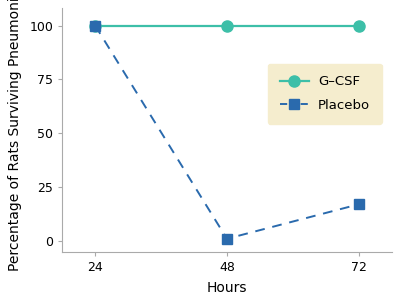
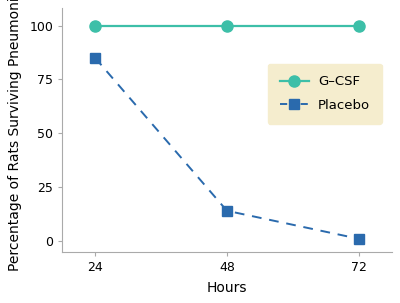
Placebo/24: 100 -> 85
Placebo/48: 1 -> 14
Placebo/72: 17 -> 1
